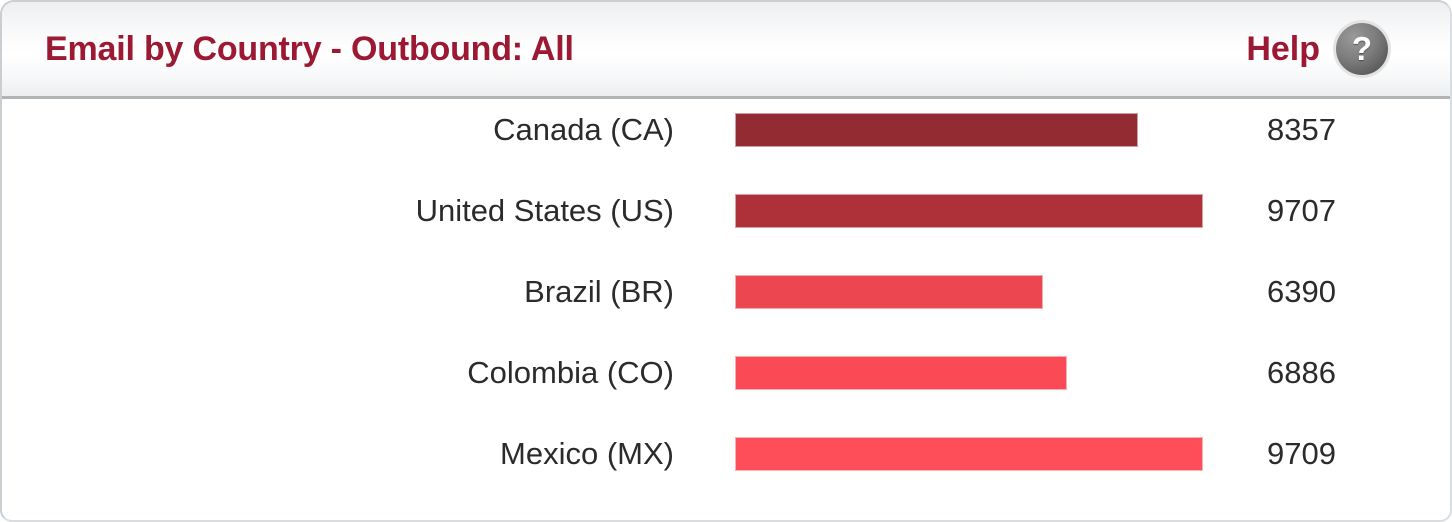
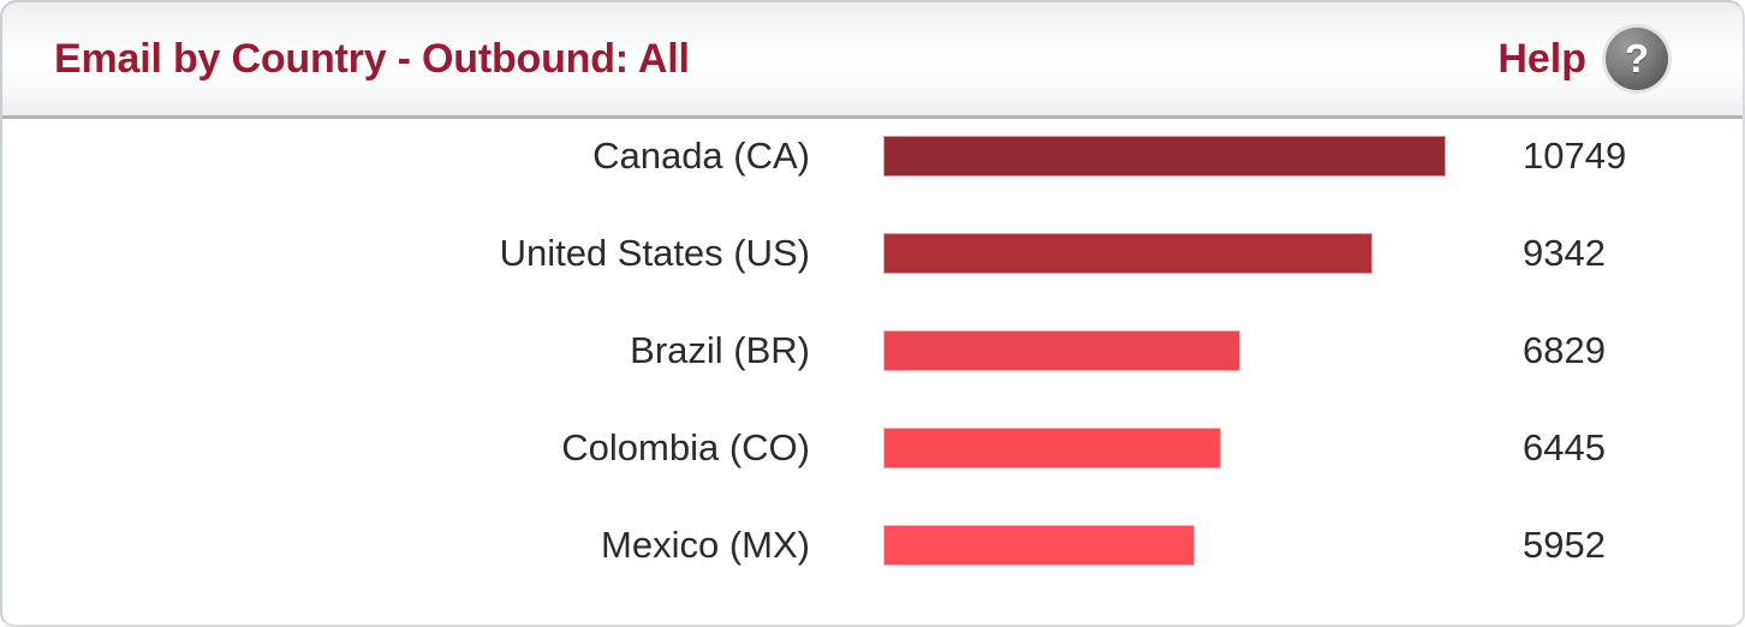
Canada (CA): 8357 -> 10749
United States (US): 9707 -> 9342
Brazil (BR): 6390 -> 6829
Colombia (CO): 6886 -> 6445
Mexico (MX): 9709 -> 5952
